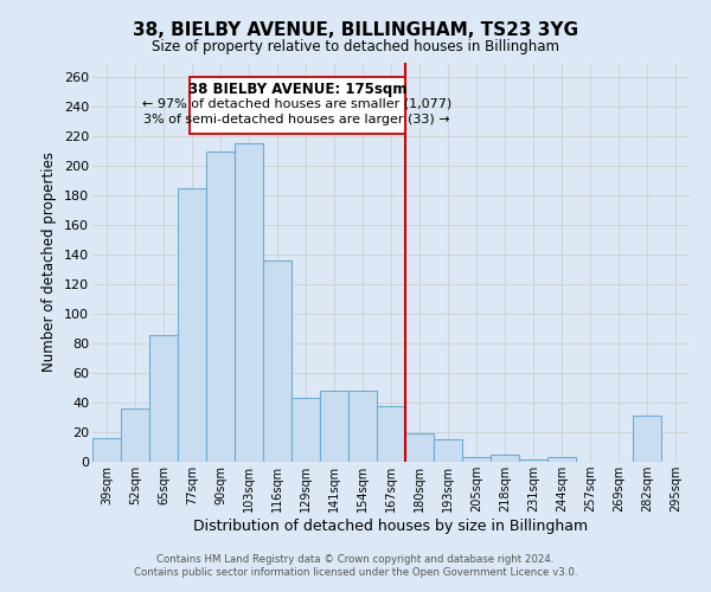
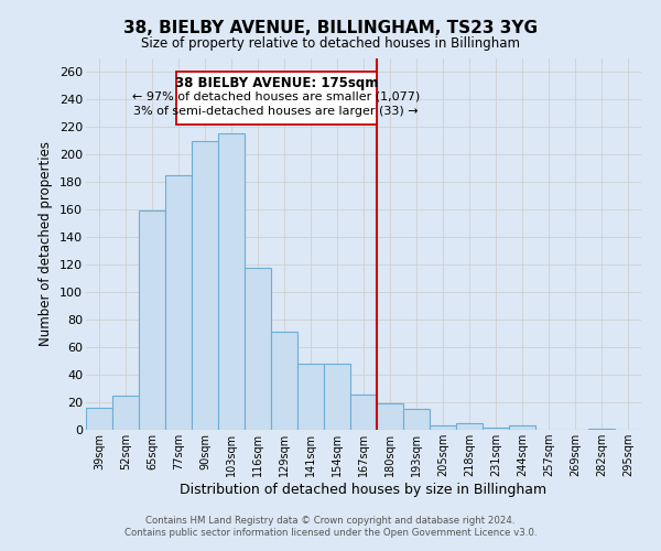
52sqm: 36 -> 25
65sqm: 86 -> 159
116sqm: 136 -> 118
129sqm: 43 -> 71
167sqm: 38 -> 26
282sqm: 31 -> 1
